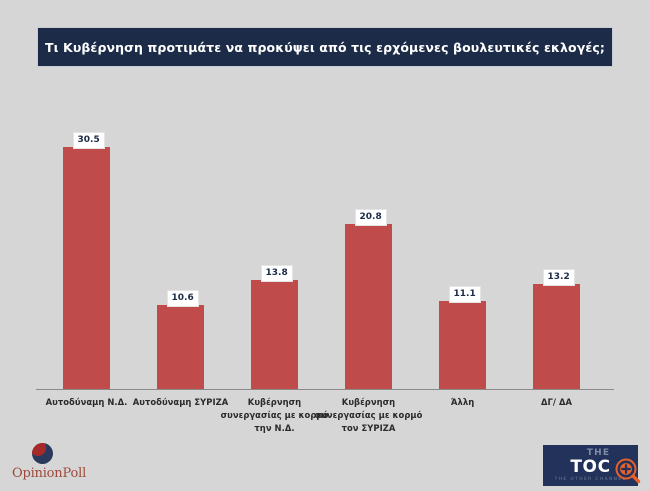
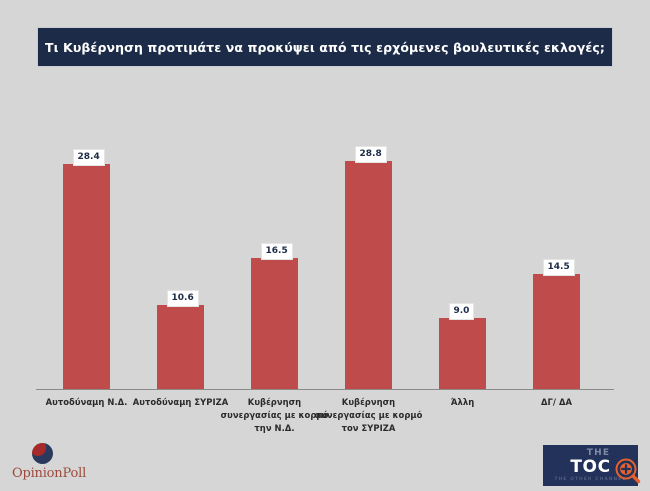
Αυτοδύναμη Ν.Δ.: 30.5 -> 28.4
Κυβέρνηση συνεργασίας με κορμό την Ν.Δ.: 13.8 -> 16.5
Κυβέρνηση συνεργασίας με κορμό τον ΣΥΡΙΖΑ: 20.8 -> 28.8
Άλλη: 11.1 -> 9.0
ΔΓ/ ΔΑ: 13.2 -> 14.5
